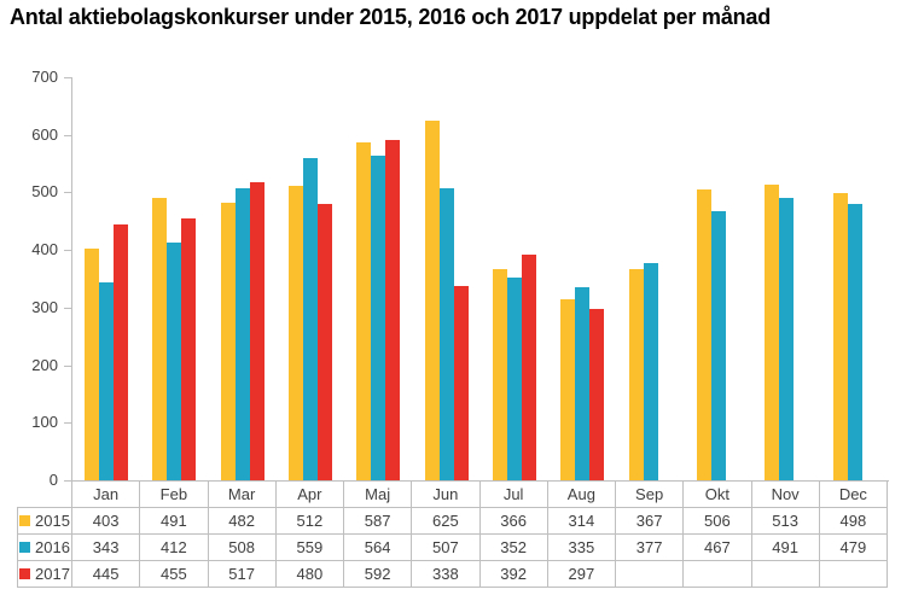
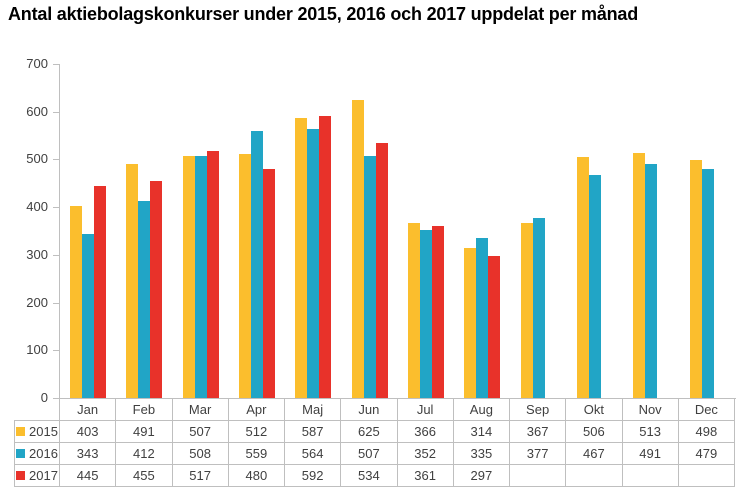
2015/Mar: 482 -> 507
2017/Jun: 338 -> 534
2017/Jul: 392 -> 361
